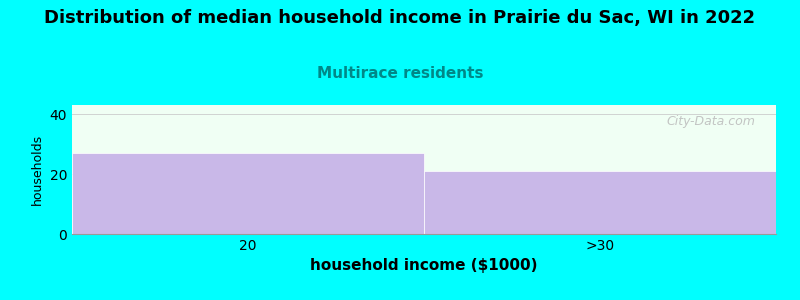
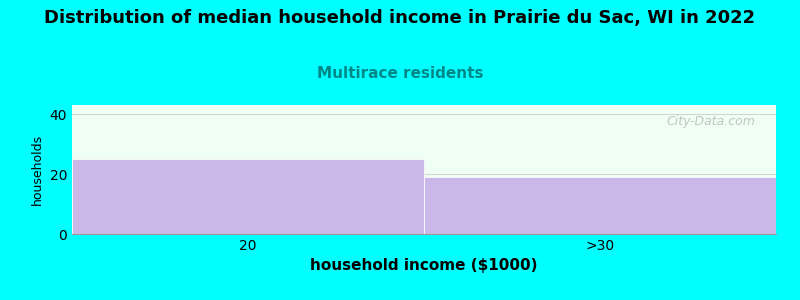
20: 27 -> 25
>30: 21 -> 19
